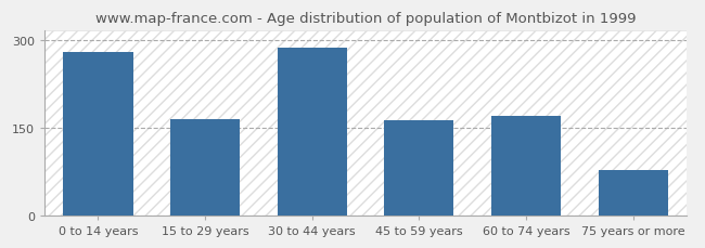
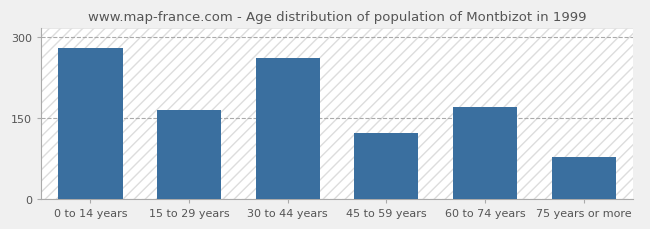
30 to 44 years: 287 -> 260
45 to 59 years: 162 -> 122
